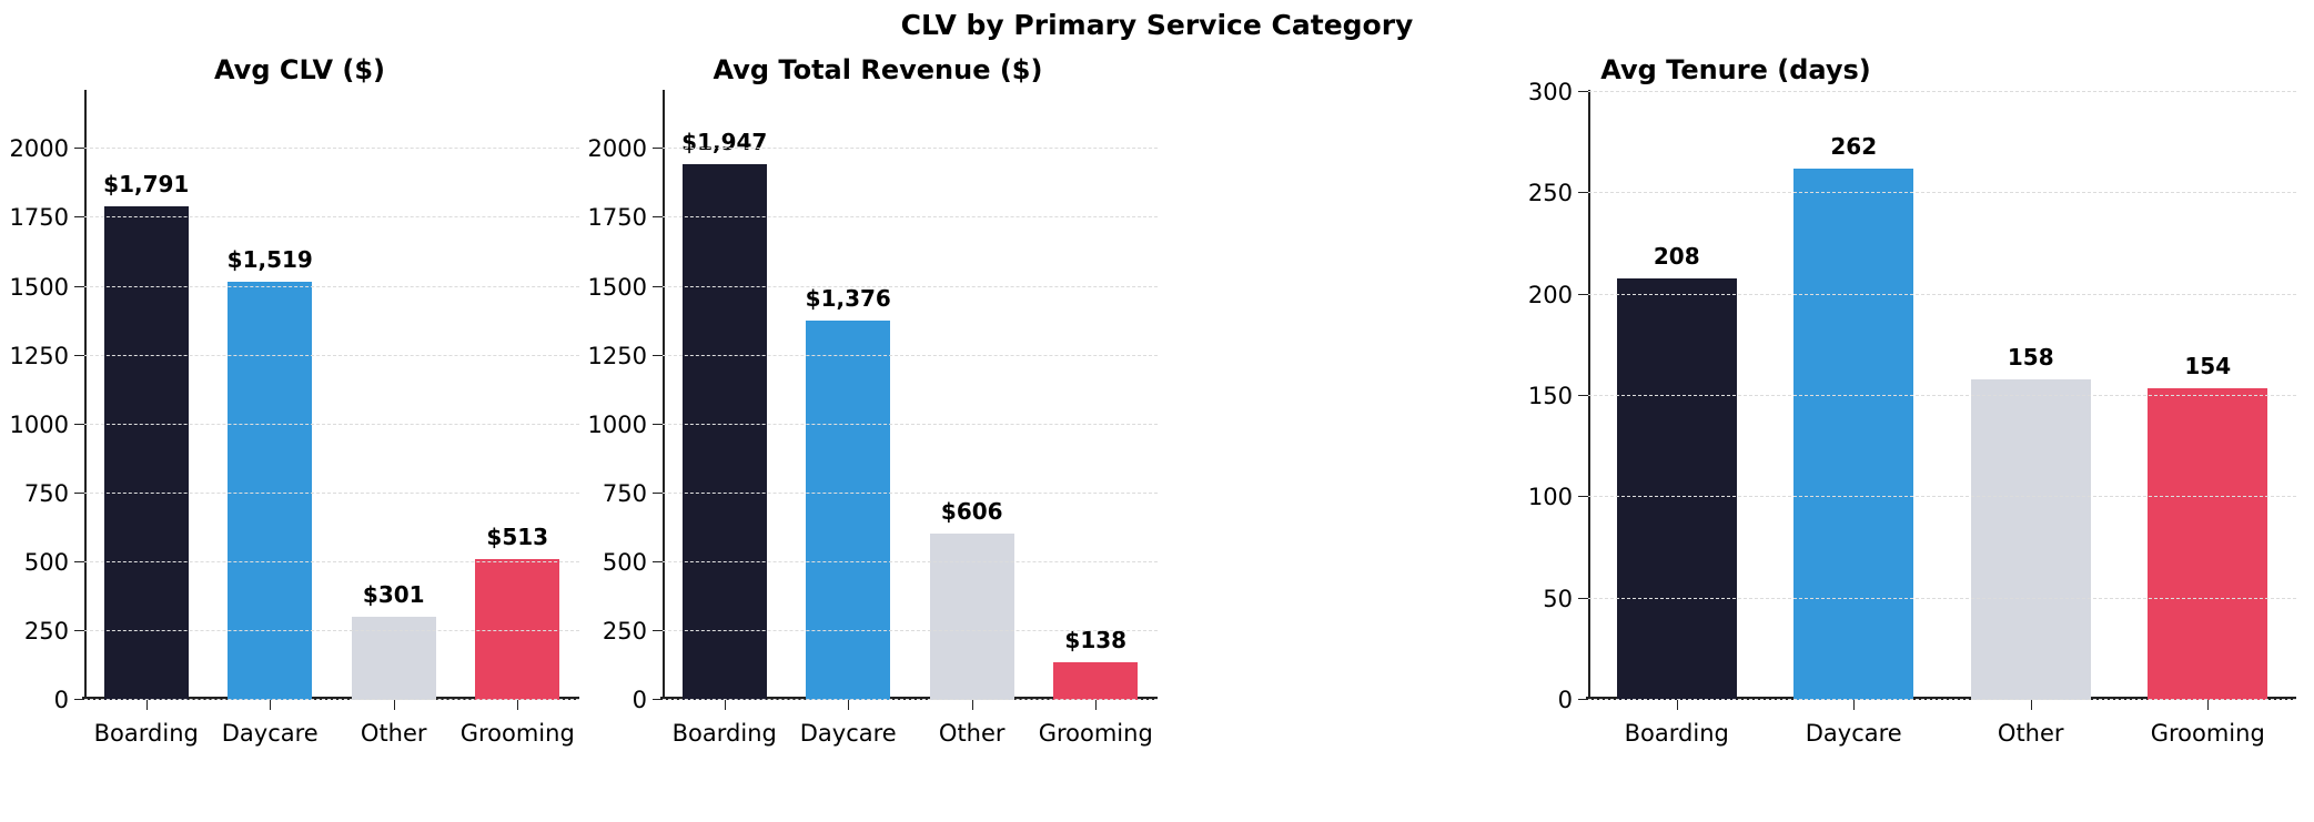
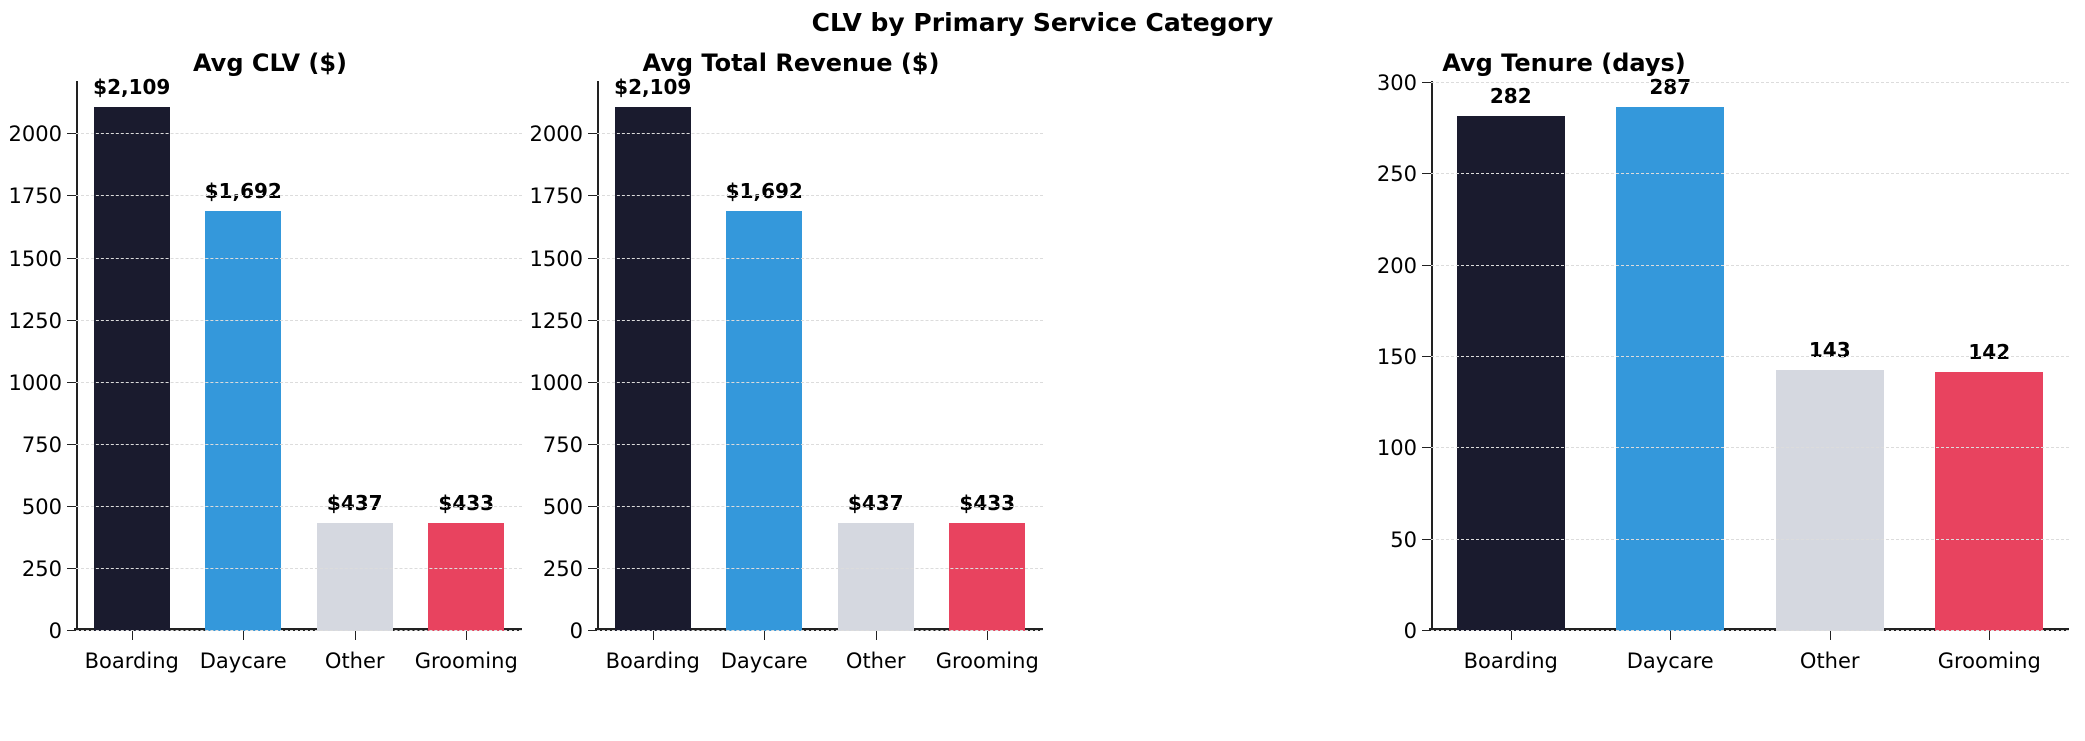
Avg CLV ($)/Boarding: $1,791 -> $2,109
Avg CLV ($)/Daycare: $1,519 -> $1,692
Avg CLV ($)/Other: $301 -> $437
Avg CLV ($)/Grooming: $513 -> $433
Avg Total Revenue ($)/Boarding: $1,947 -> $2,109
Avg Total Revenue ($)/Daycare: $1,376 -> $1,692
Avg Total Revenue ($)/Other: $606 -> $437
Avg Total Revenue ($)/Grooming: $138 -> $433
Avg Tenure (days)/Boarding: 208 -> 282
Avg Tenure (days)/Daycare: 262 -> 287
Avg Tenure (days)/Other: 158 -> 143
Avg Tenure (days)/Grooming: 154 -> 142
